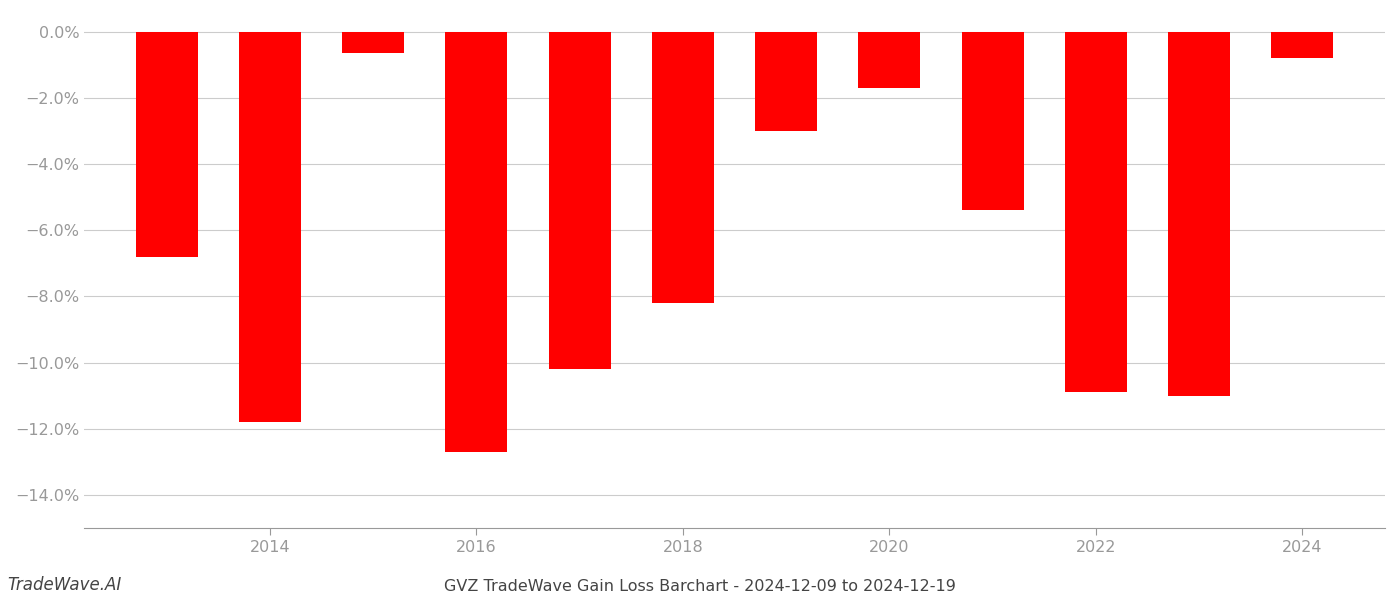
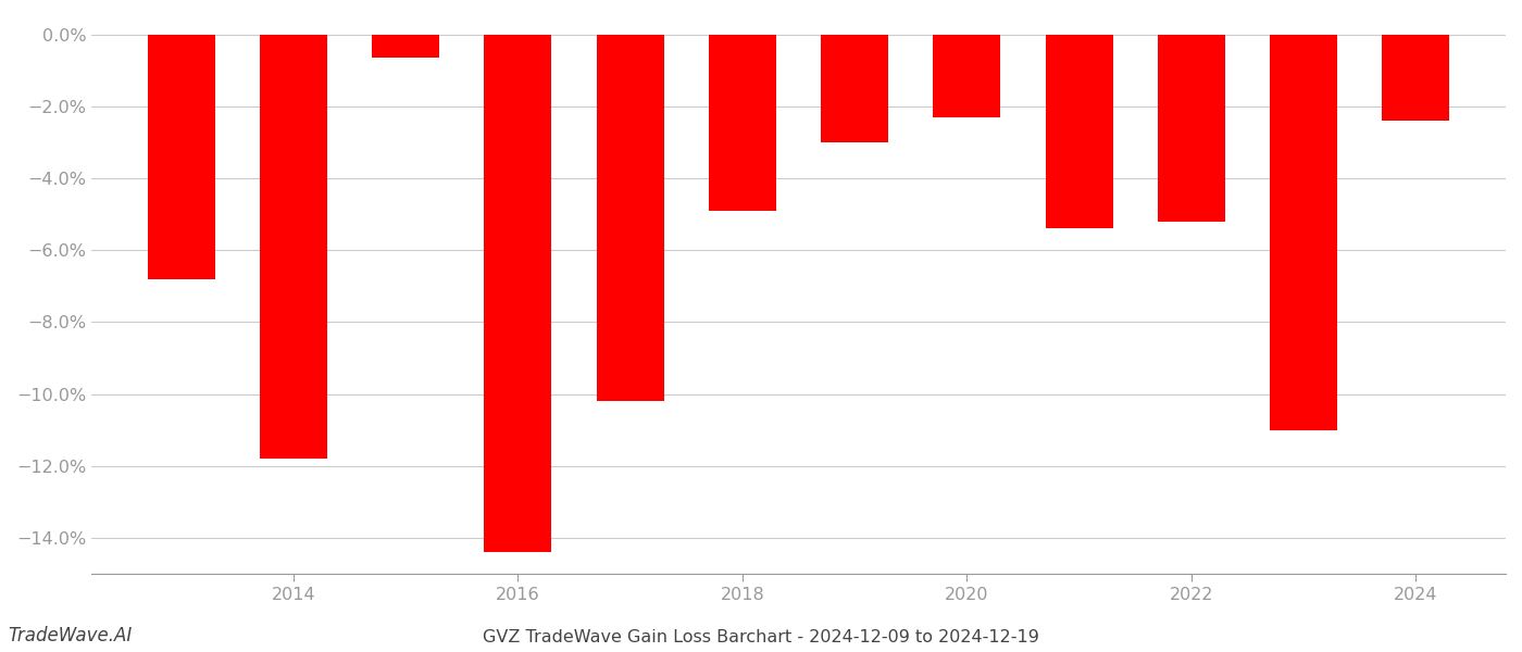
2016: -12.70% -> -14.40%
2018: -8.20% -> -4.90%
2020: -1.70% -> -2.30%
2022: -10.90% -> -5.20%
2024: -0.80% -> -2.40%
